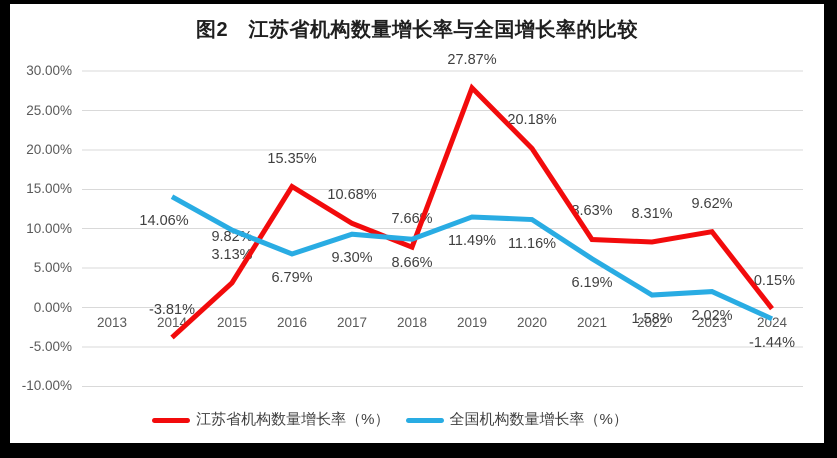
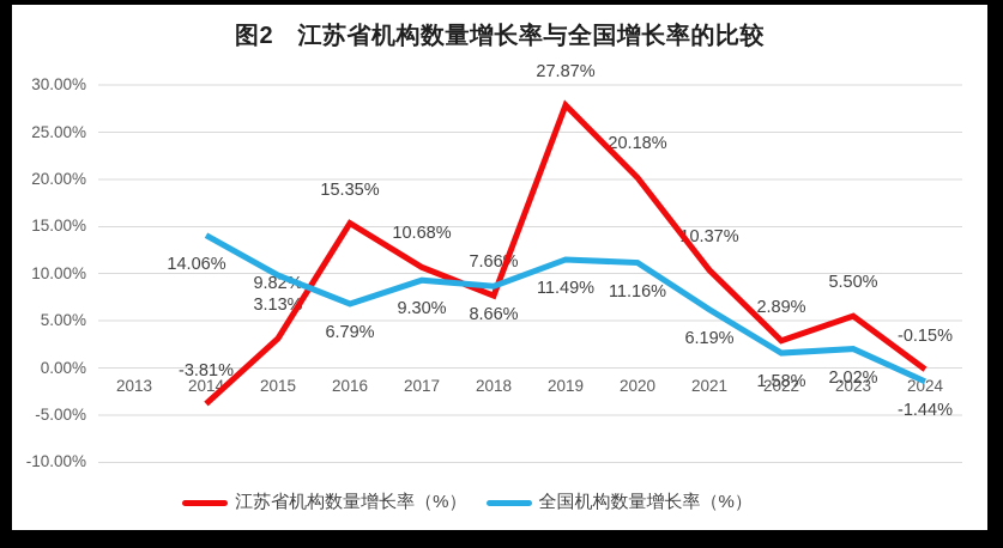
江苏省机构数量增长率（%）/2021: 8.63% -> 10.37%
江苏省机构数量增长率（%）/2022: 8.31% -> 2.89%
江苏省机构数量增长率（%）/2023: 9.62% -> 5.50%
